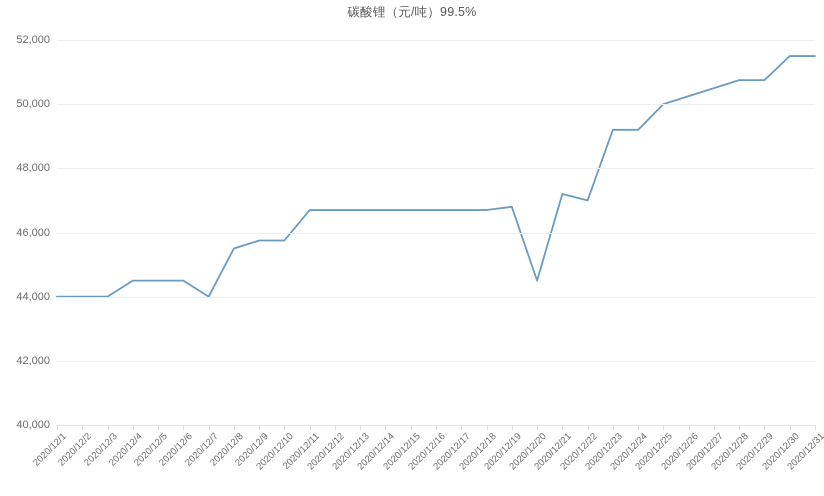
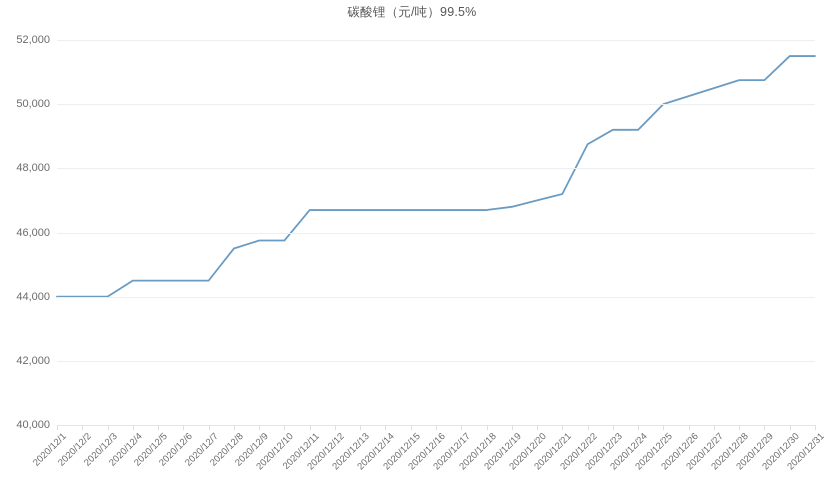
2020/12/7: 44000 -> 44500
2020/12/20: 44500 -> 47000
2020/12/22: 47000 -> 48800
